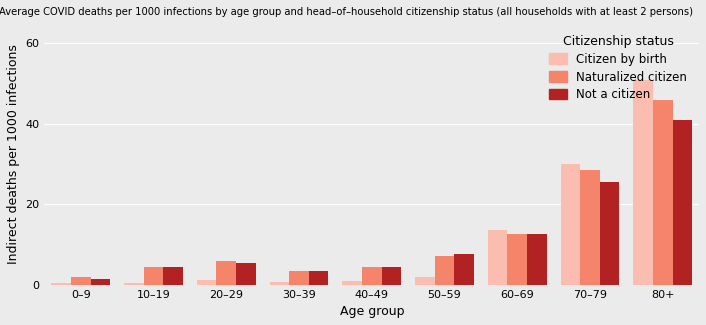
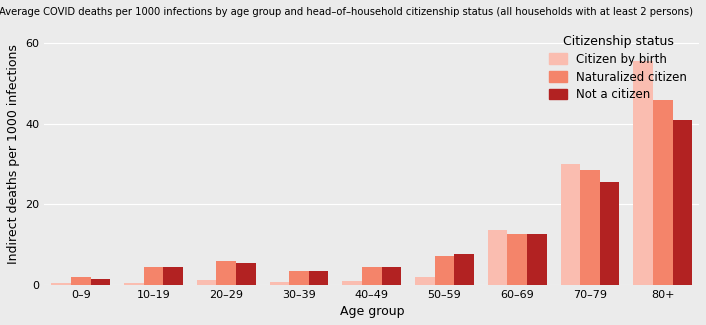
Citizen by birth/80+: 51.0 -> 55.5
